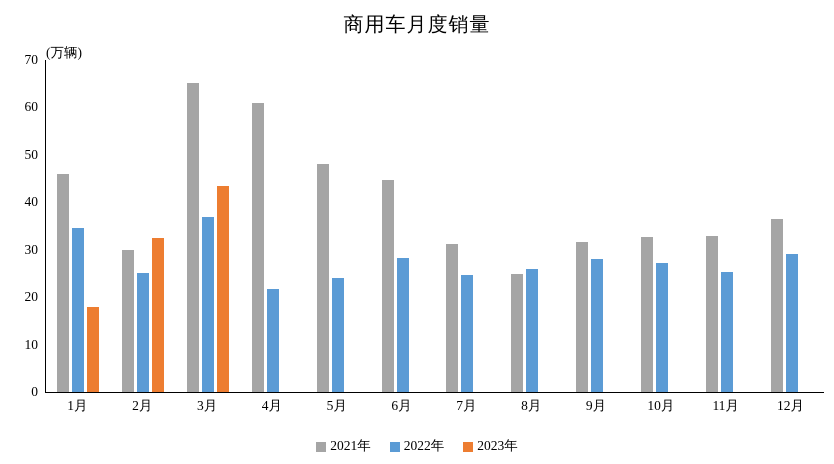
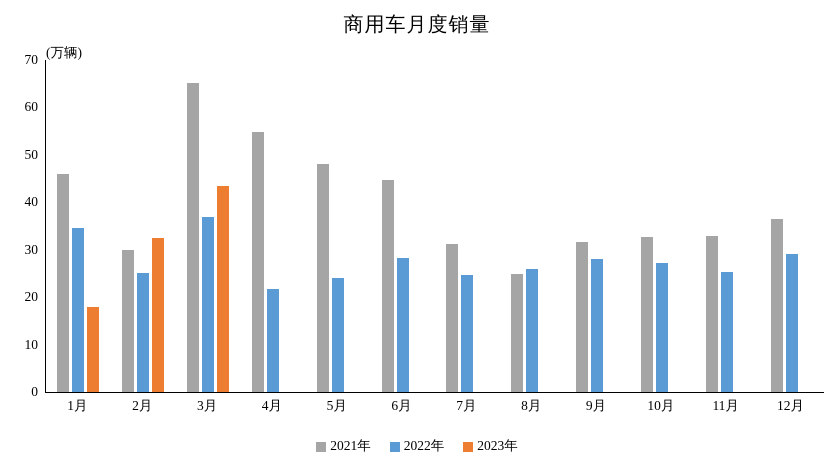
2021年/4月: 61 -> 55
